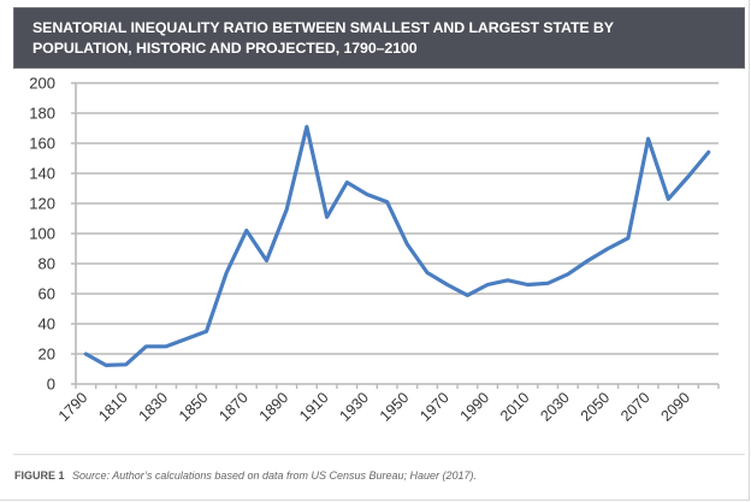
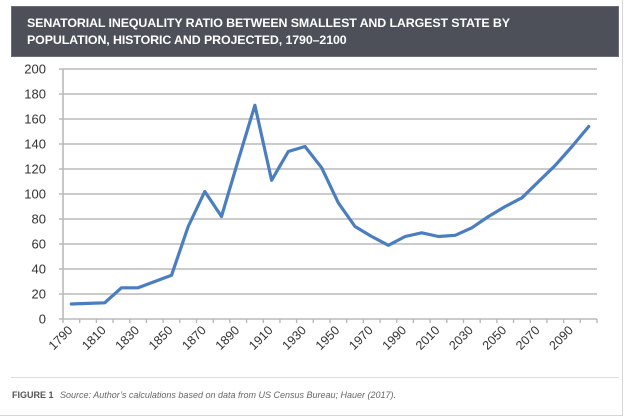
1790: 20 -> 12
1890: 116 -> 127
1930: 126 -> 138
2070: 163 -> 110
